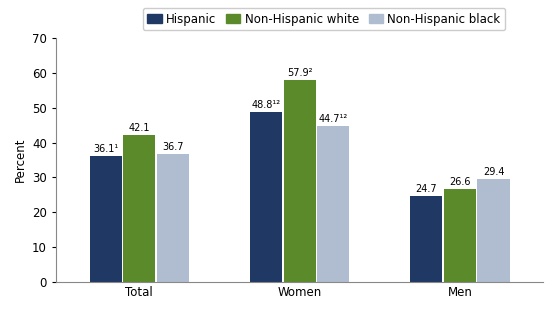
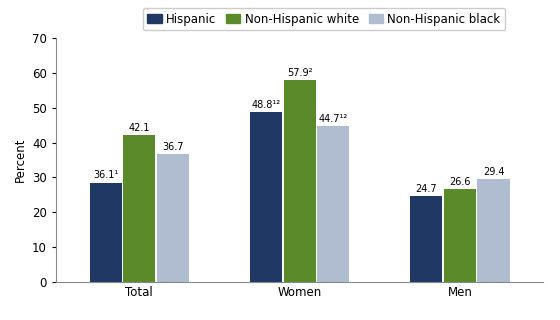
Hispanic/Total: 36.1 -> 28.5
